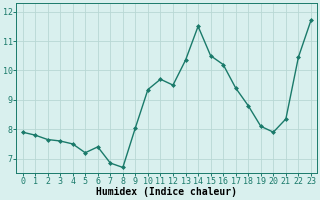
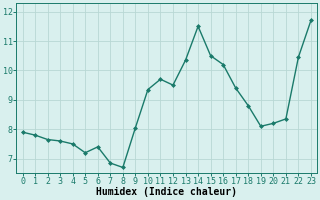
20: 7.90 -> 8.20
